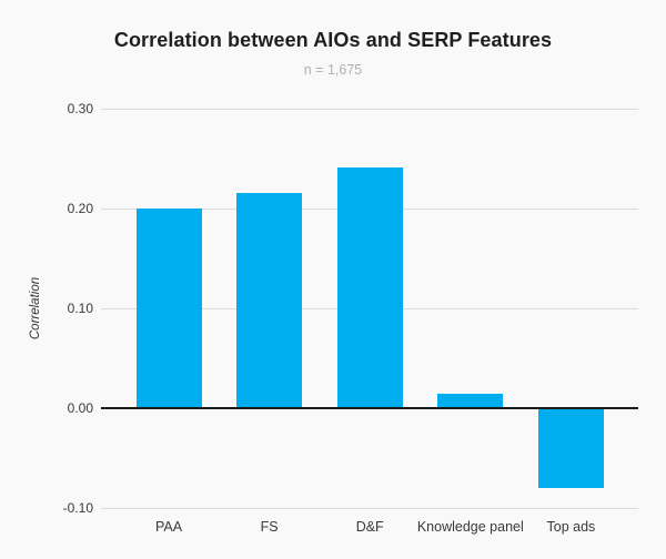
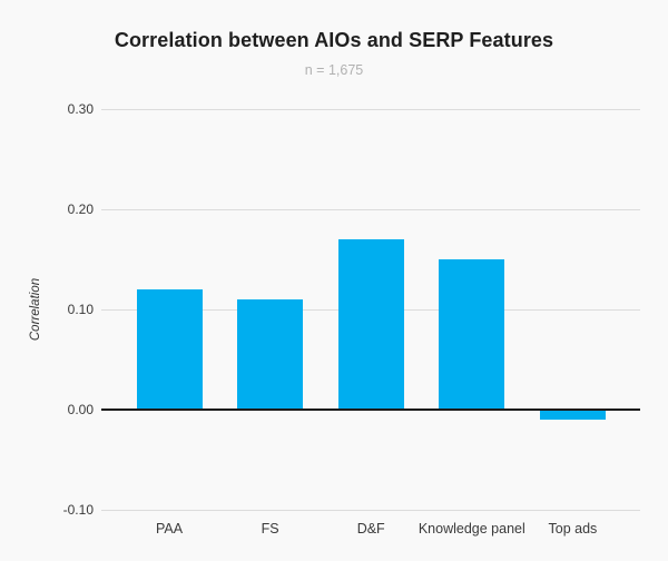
PAA: 0.20 -> 0.12
FS: 0.22 -> 0.11
D&F: 0.24 -> 0.17
Knowledge panel: 0.01 -> 0.15
Top ads: -0.08 -> -0.01
